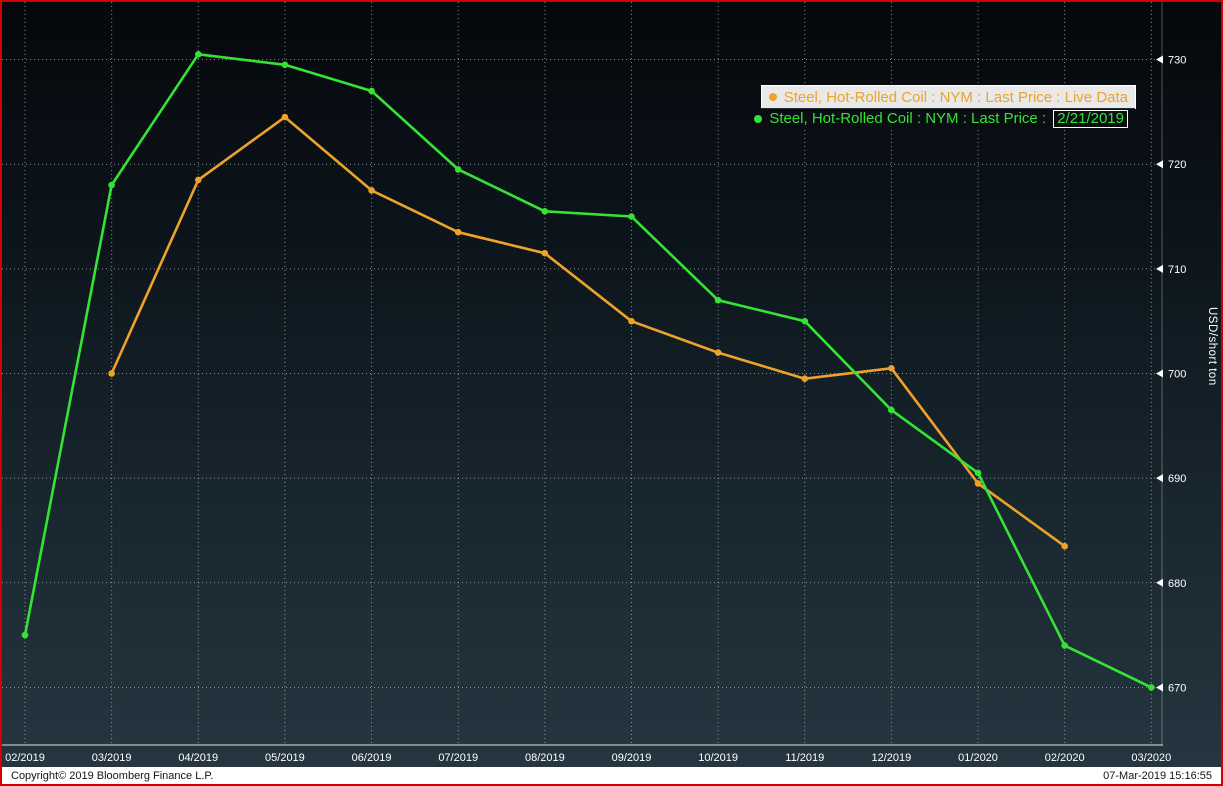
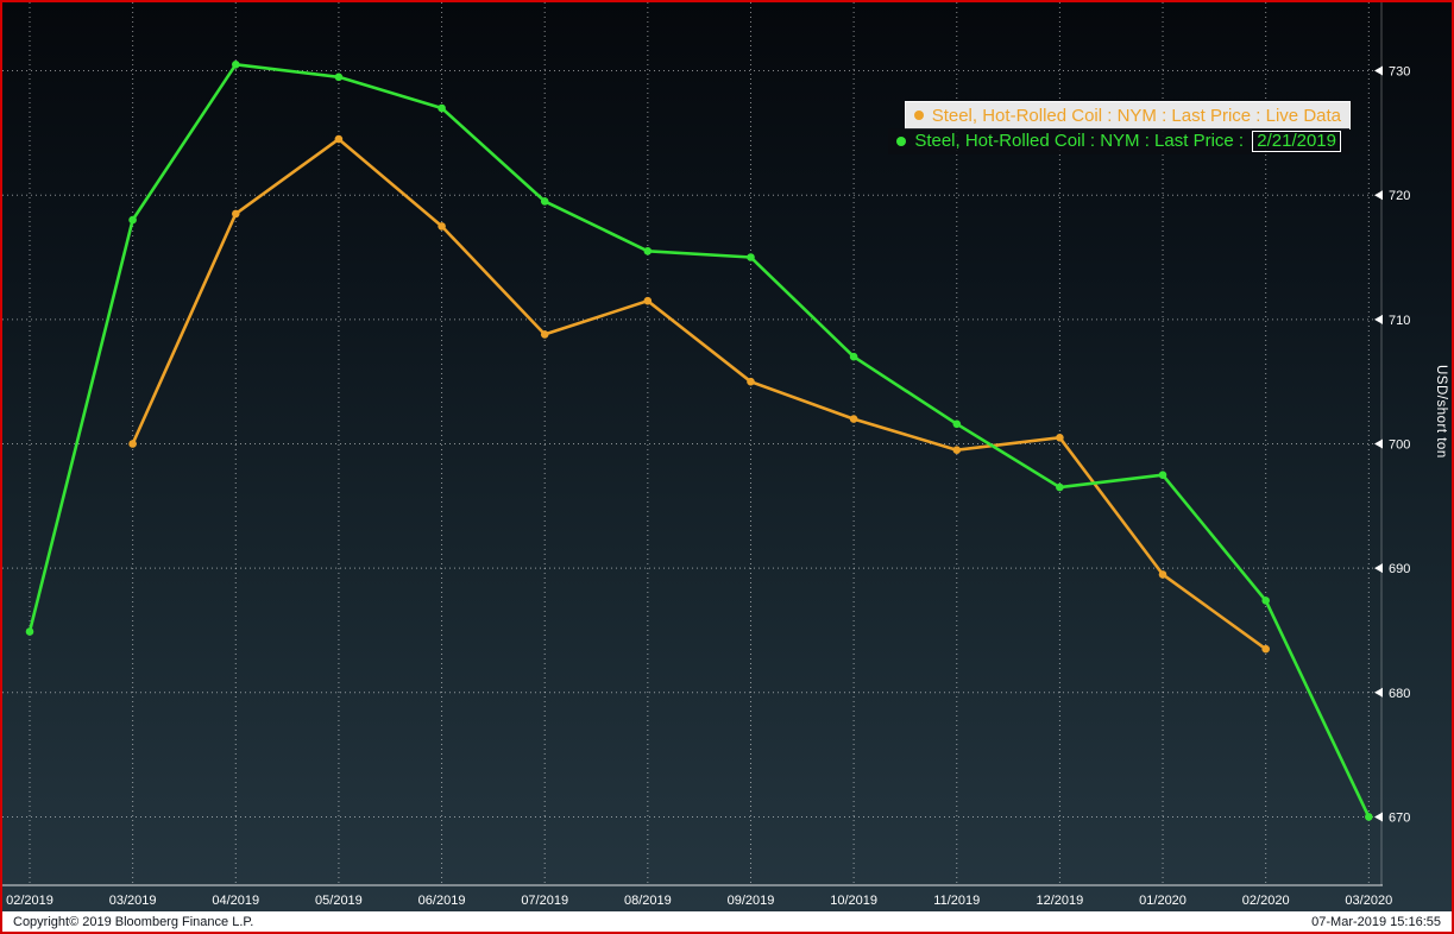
Steel, Hot-Rolled Coil : NYM : Last Price : 2/21/2019/02/2019: 675.0 -> 684.9
Steel, Hot-Rolled Coil : NYM : Last Price : Live Data/07/2019: 713.5 -> 708.8
Steel, Hot-Rolled Coil : NYM : Last Price : 2/21/2019/11/2019: 705.0 -> 701.6
Steel, Hot-Rolled Coil : NYM : Last Price : 2/21/2019/01/2020: 690.5 -> 697.5
Steel, Hot-Rolled Coil : NYM : Last Price : 2/21/2019/02/2020: 674.0 -> 687.4
